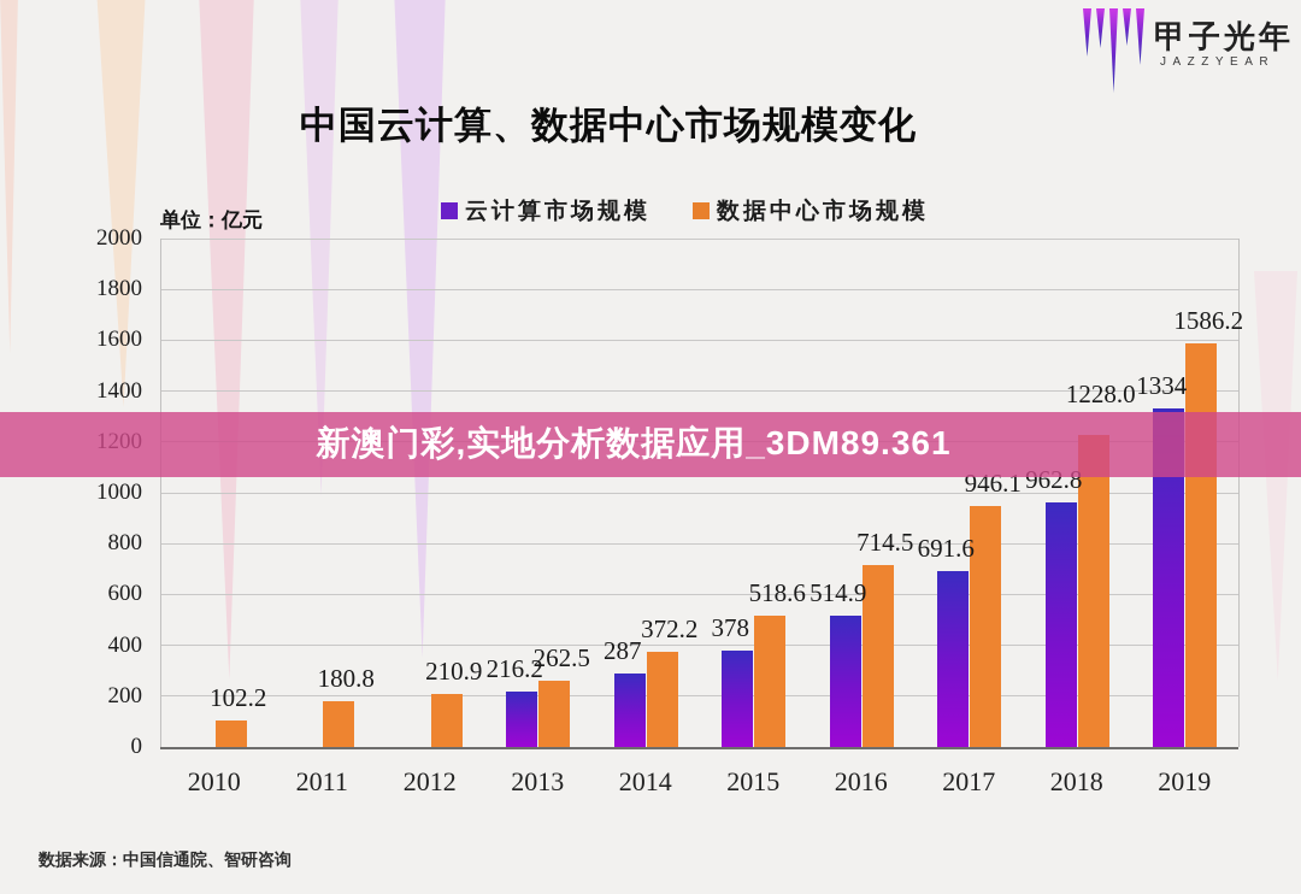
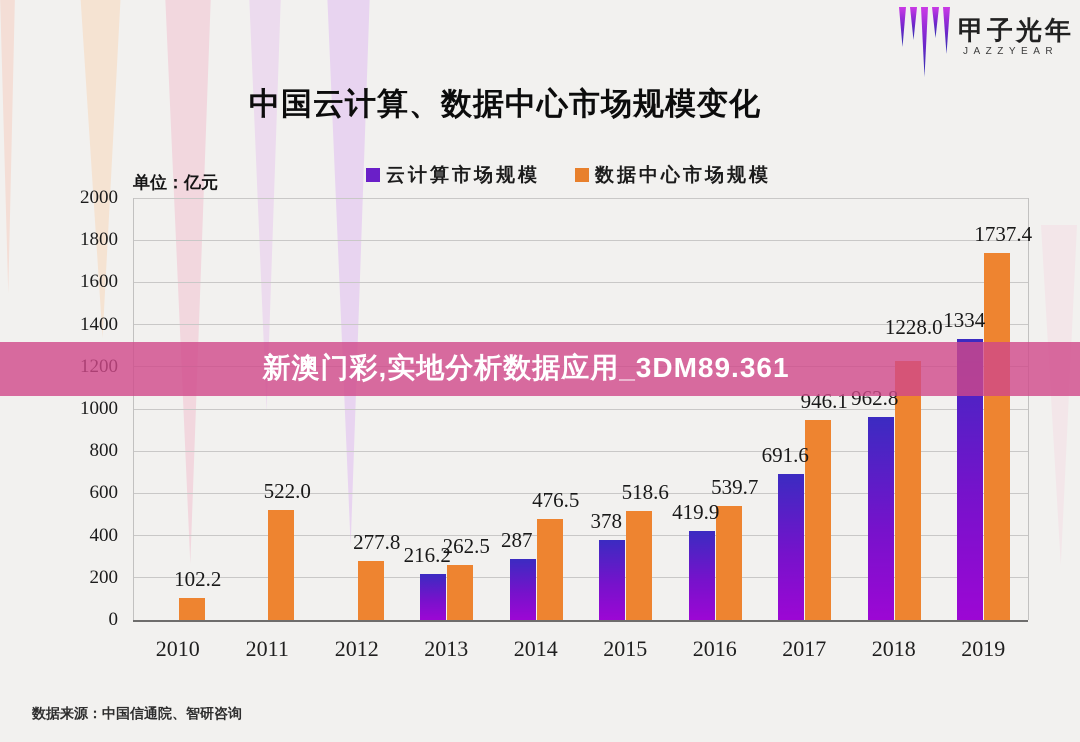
数据中心市场规模/2011: 180.8 -> 522.0
数据中心市场规模/2012: 210.9 -> 277.8
数据中心市场规模/2014: 372.2 -> 476.5
云计算市场规模/2016: 514.9 -> 419.9
数据中心市场规模/2016: 714.5 -> 539.7
数据中心市场规模/2019: 1586.2 -> 1737.4
